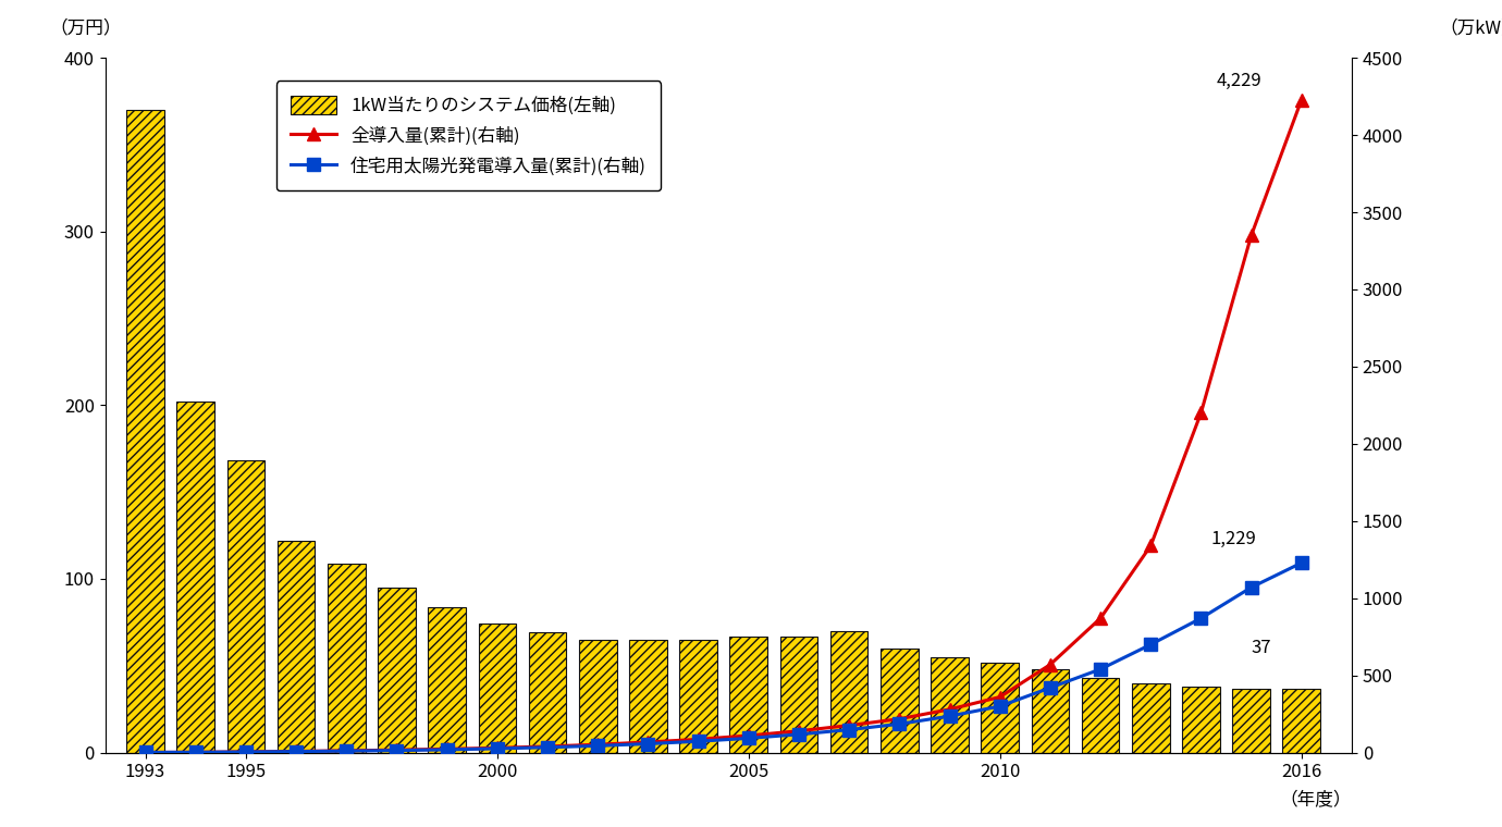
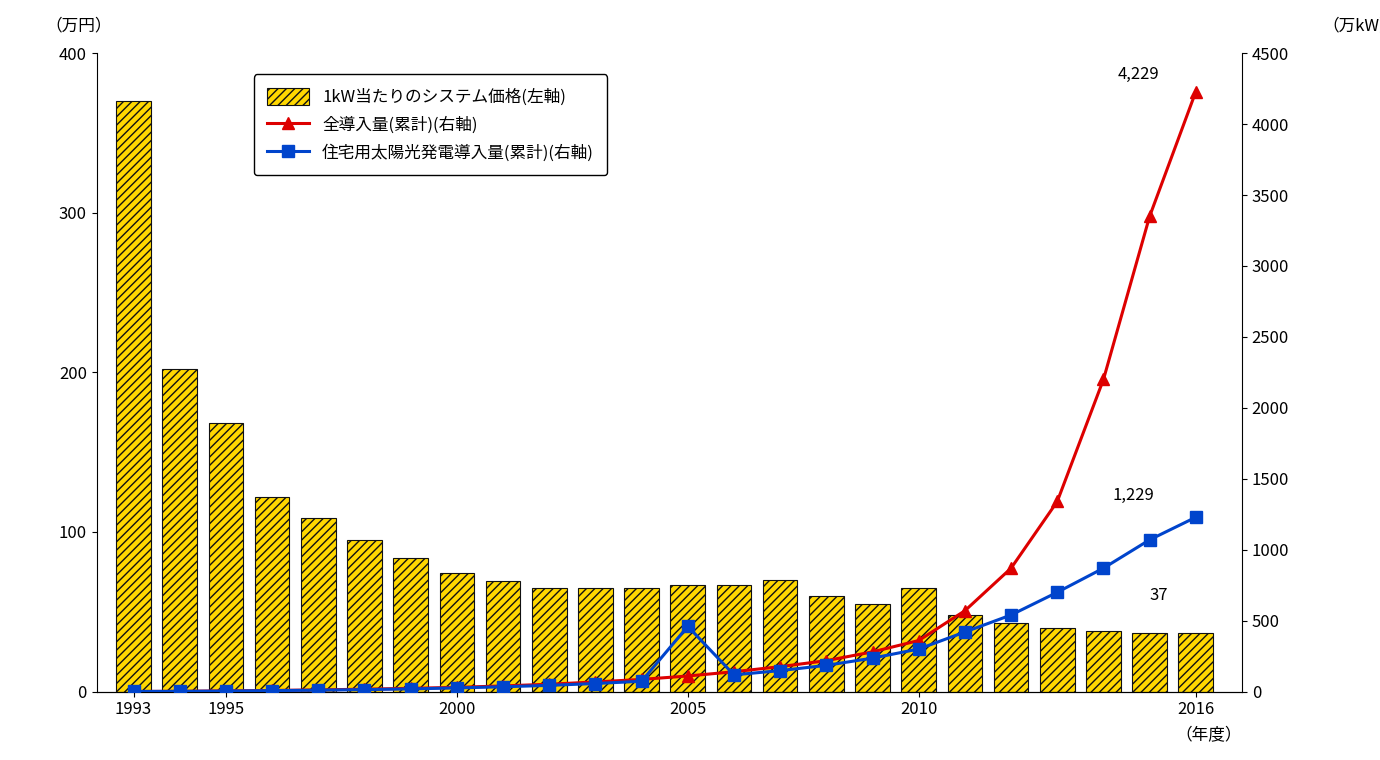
住宅用太陽光発電導入量(累計)(右軸)/2005: 90 -> 460
1kW当たりのシステム価格(左軸)/2010: 52 -> 65
